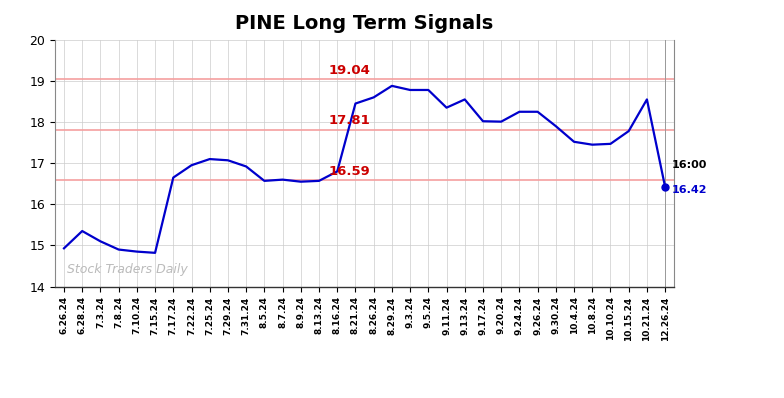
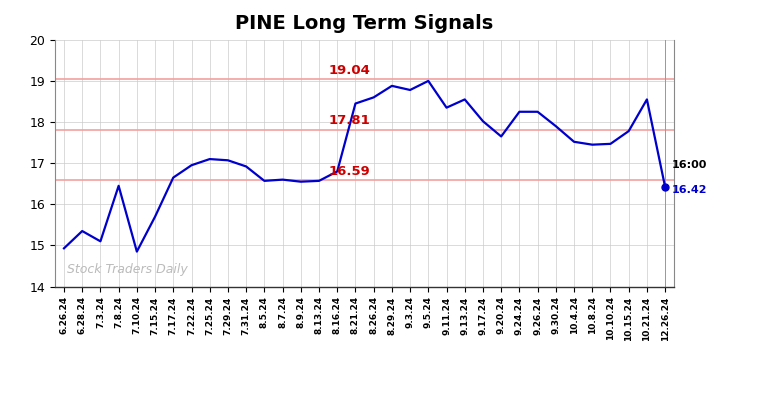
7.8.24: 14.90 -> 16.45
7.15.24: 14.82 -> 15.70
9.5.24: 18.78 -> 19.00
9.20.24: 18.01 -> 17.65
